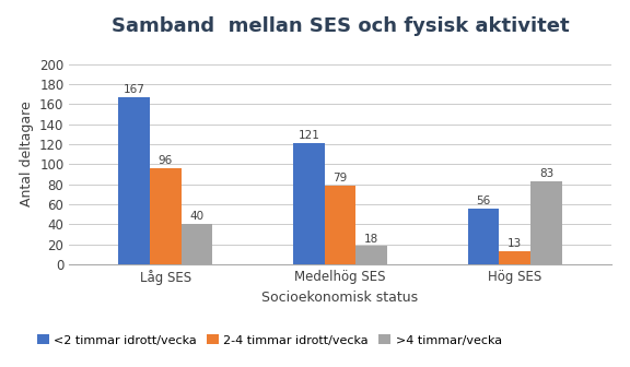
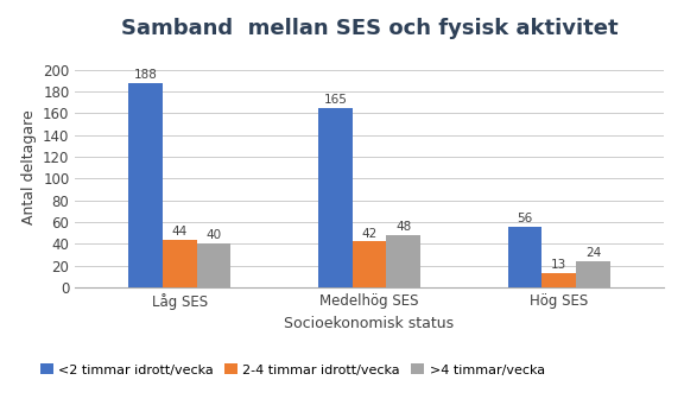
<2 timmar idrott/vecka/Låg SES: 167 -> 188
2-4 timmar idrott/vecka/Låg SES: 96 -> 44
<2 timmar idrott/vecka/Medelhög SES: 121 -> 165
2-4 timmar idrott/vecka/Medelhög SES: 79 -> 42
>4 timmar/vecka/Medelhög SES: 18 -> 48
>4 timmar/vecka/Hög SES: 83 -> 24
